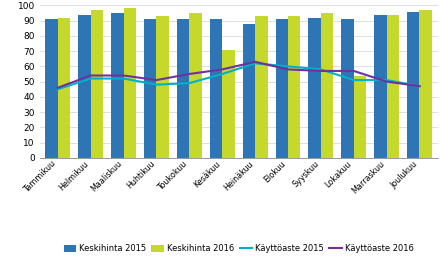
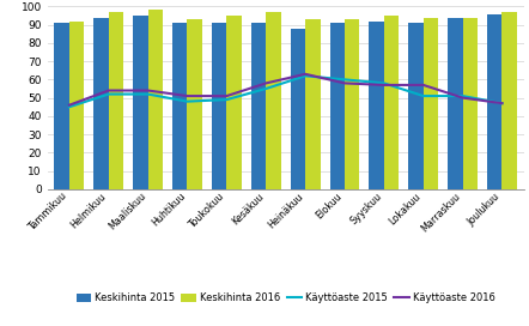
Käyttöaste 2016/Toukokuu: 55 -> 51
Keskihinta 2016/Kesäkuu: 71 -> 97
Keskihinta 2016/Lokakuu: 54 -> 94
